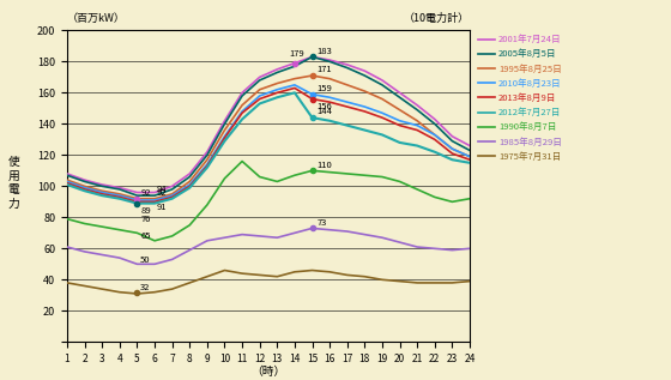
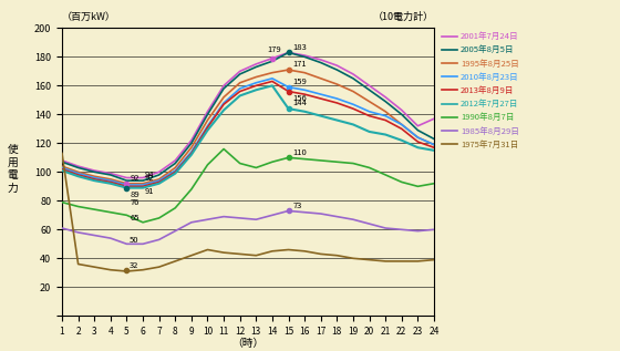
1975年7月31日/1: 38 -> 113
2001年7月24日/24: 126 -> 137
